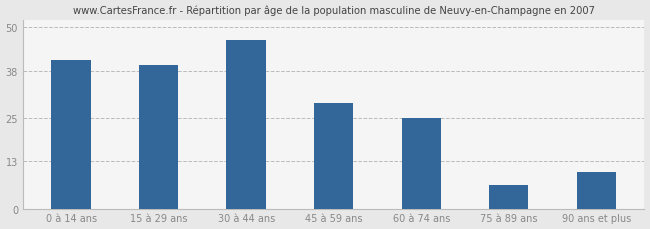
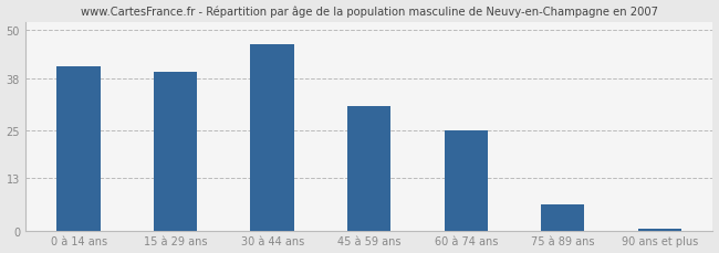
45 à 59 ans: 29.0 -> 31.0
90 ans et plus: 10.0 -> 0.5
